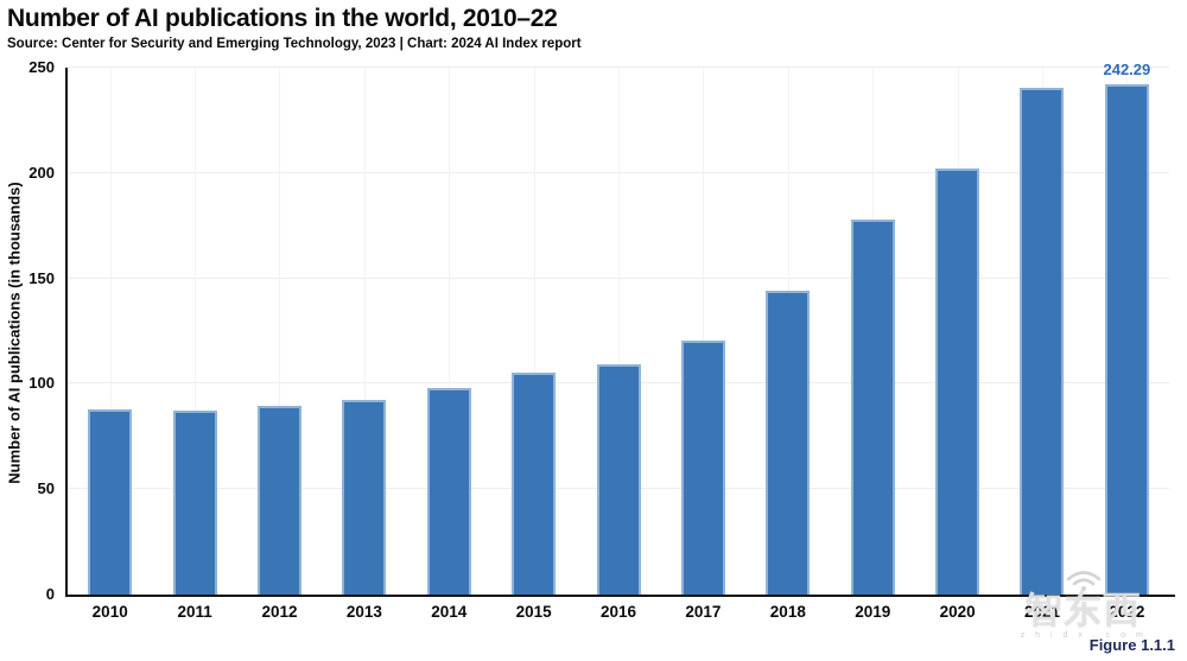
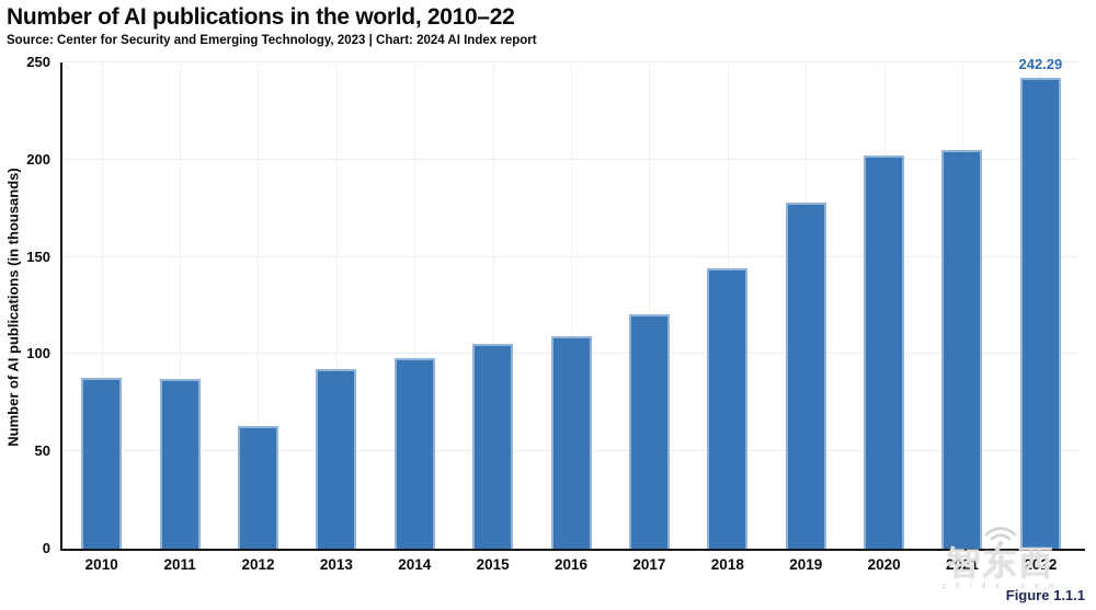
2012: 90 -> 63
2021: 240 -> 205
